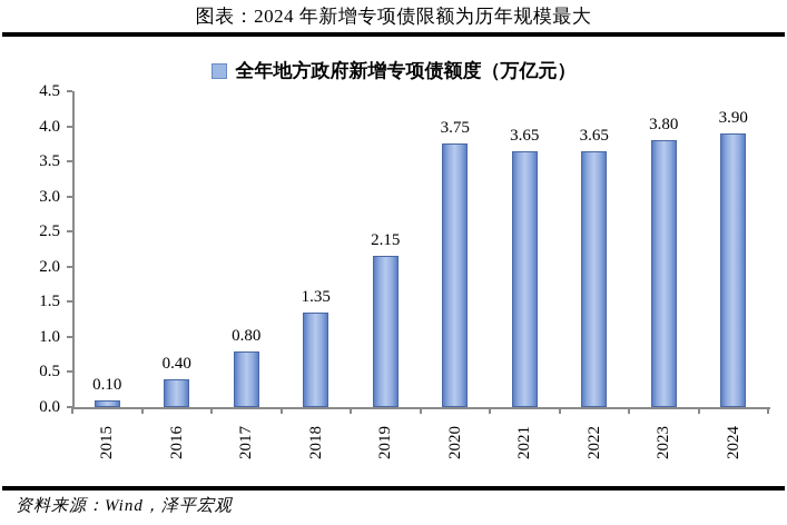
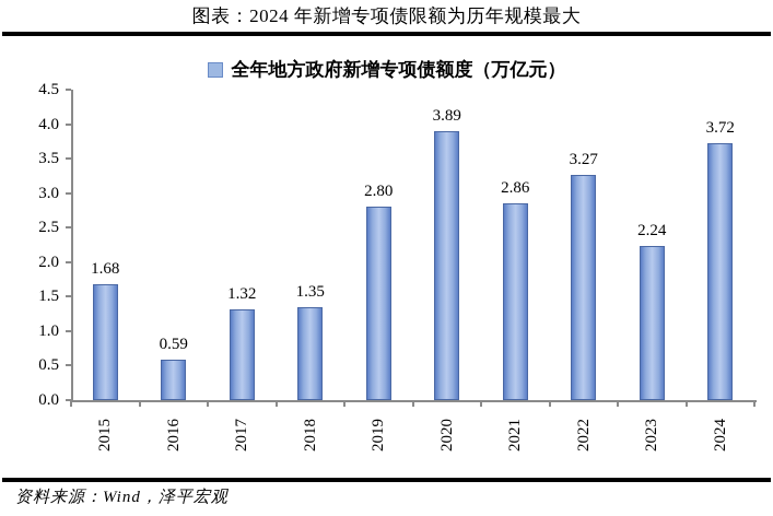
2015: 0.10 -> 1.68
2016: 0.40 -> 0.59
2017: 0.80 -> 1.32
2019: 2.15 -> 2.80
2020: 3.75 -> 3.89
2021: 3.65 -> 2.86
2022: 3.65 -> 3.27
2023: 3.80 -> 2.24
2024: 3.90 -> 3.72
